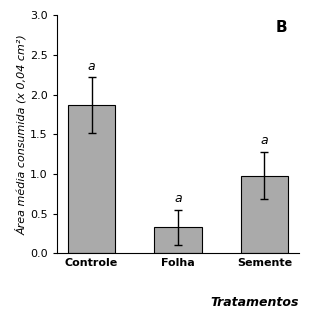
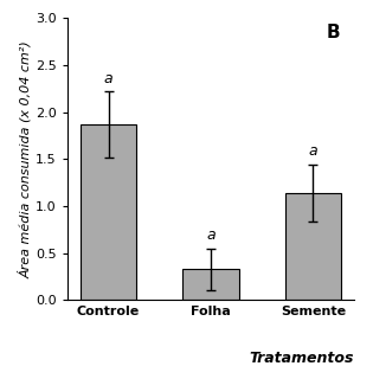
Semente: 0.98 -> 1.14
